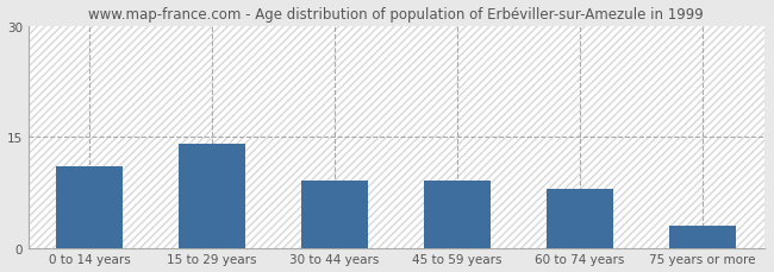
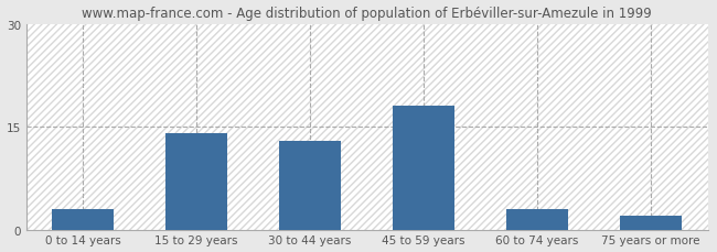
0 to 14 years: 11 -> 3
30 to 44 years: 9 -> 13
45 to 59 years: 9 -> 18
60 to 74 years: 8 -> 3
75 years or more: 3 -> 2
